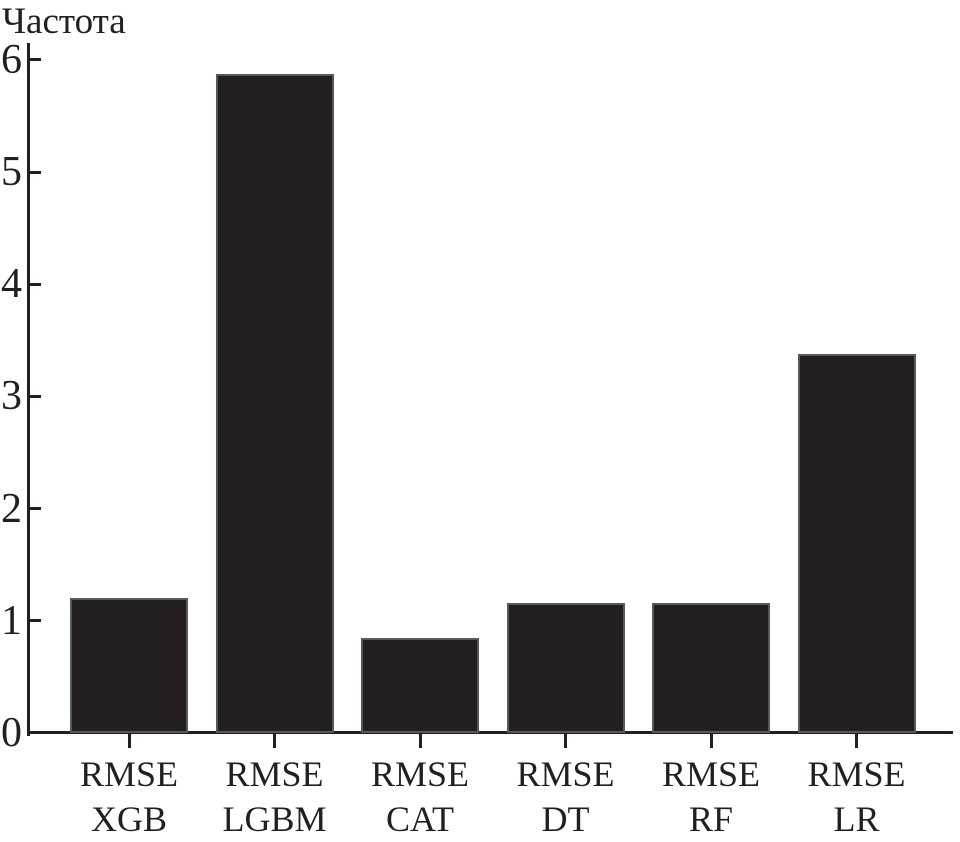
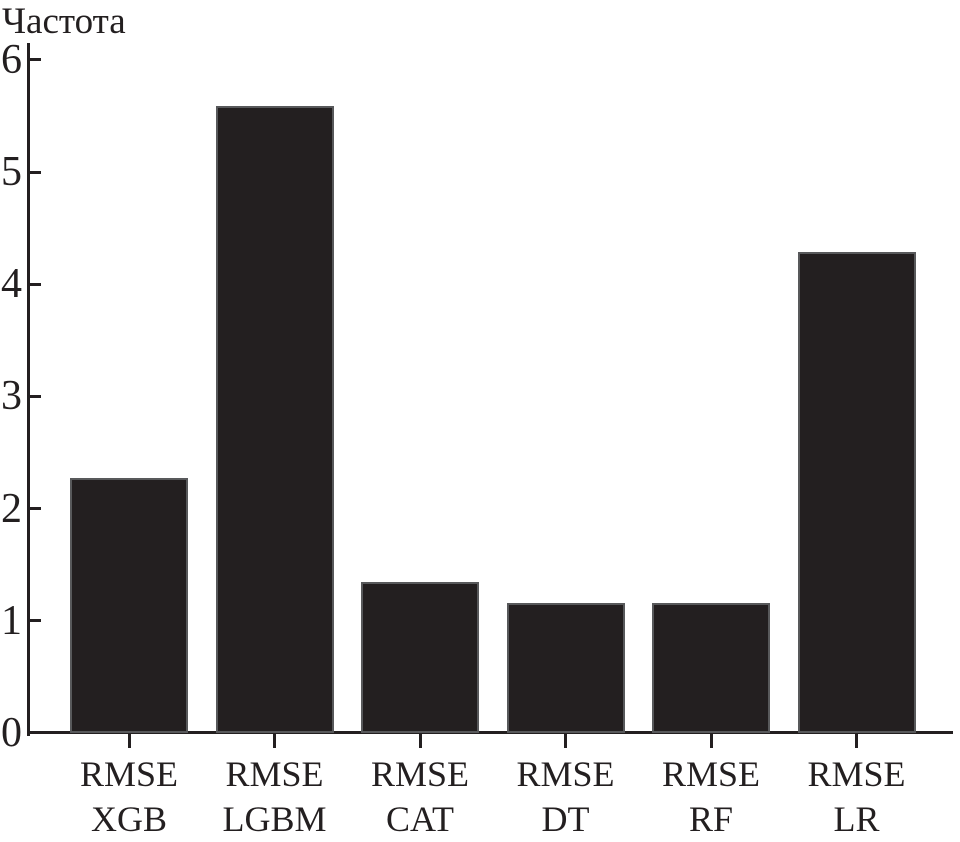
RMSE XGB: 1.20 -> 2.27
RMSE LGBM: 5.87 -> 5.59
RMSE CAT: 0.85 -> 1.35
RMSE LR: 3.38 -> 4.29
